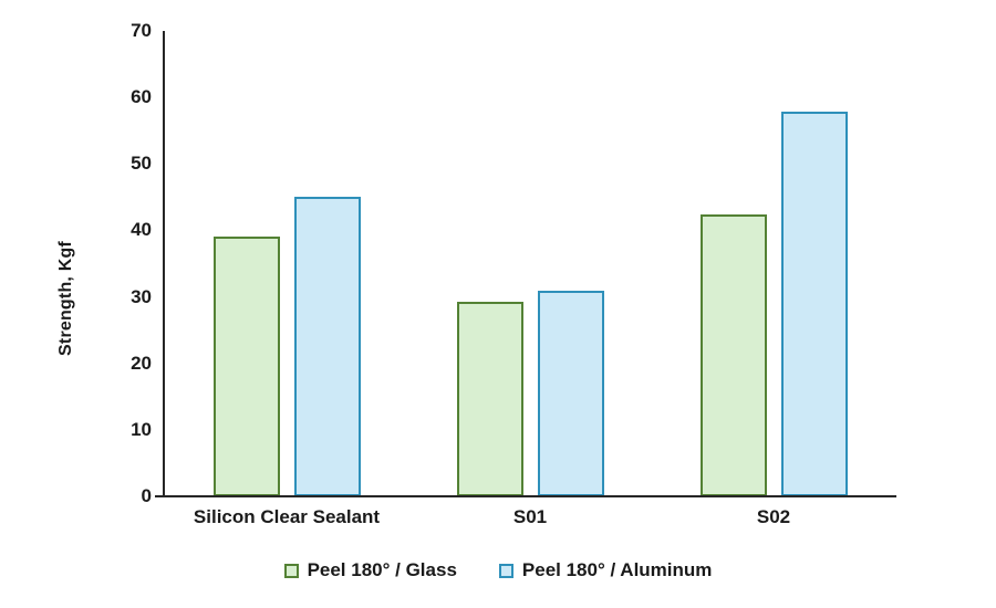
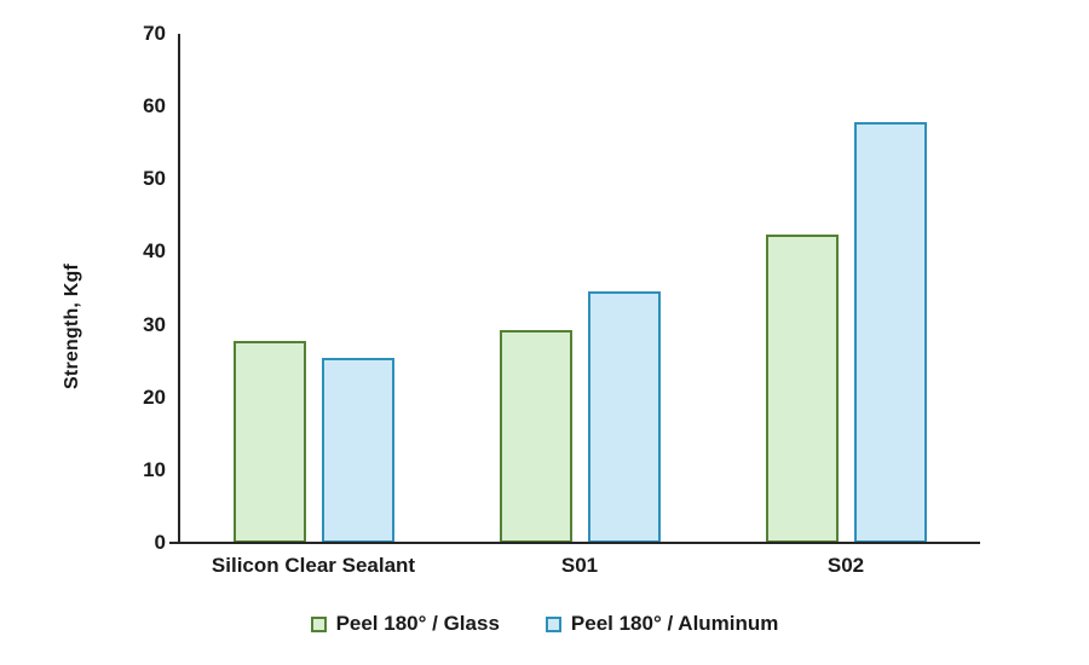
Peel 180° / Glass/Silicon Clear Sealant: 39 -> 28
Peel 180° / Aluminum/Silicon Clear Sealant: 45 -> 25
Peel 180° / Aluminum/S01: 31 -> 35
